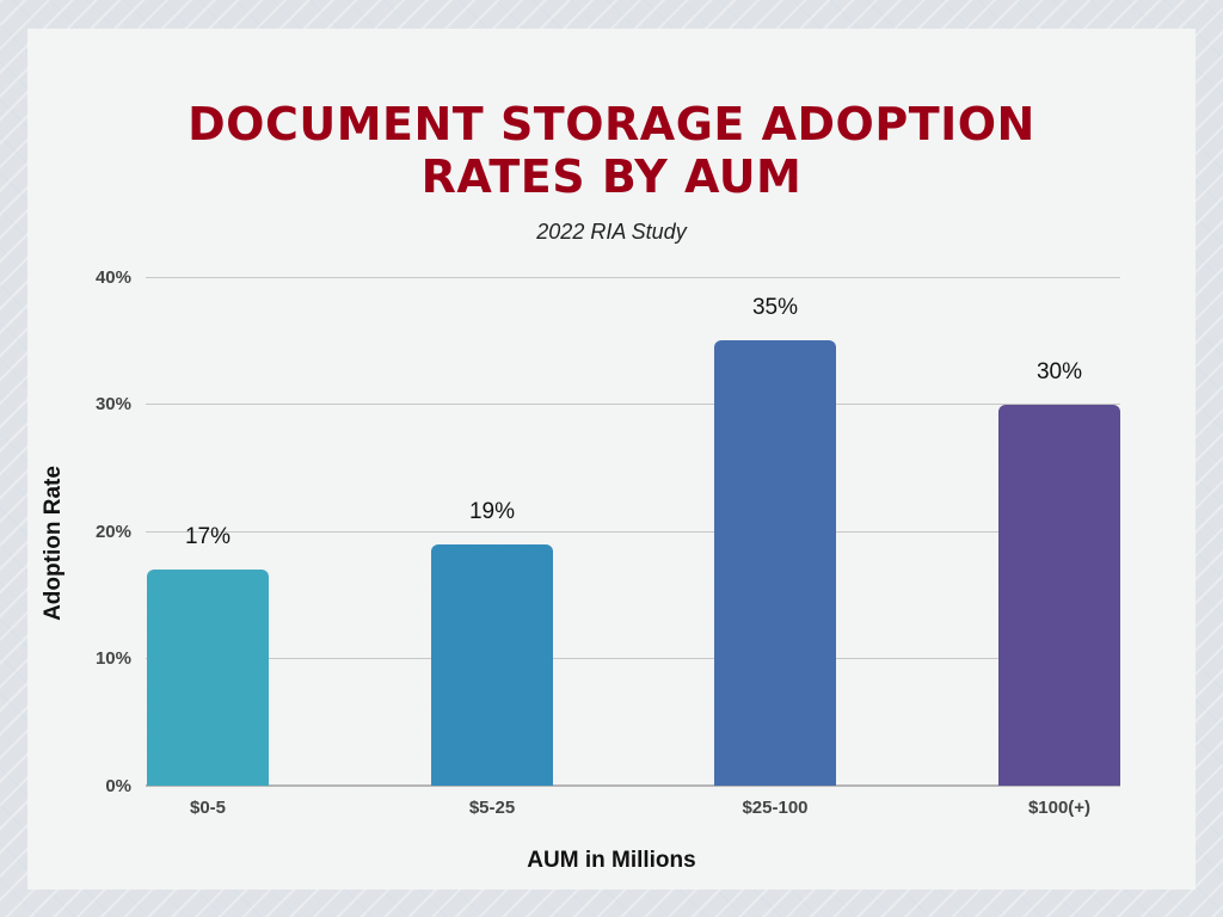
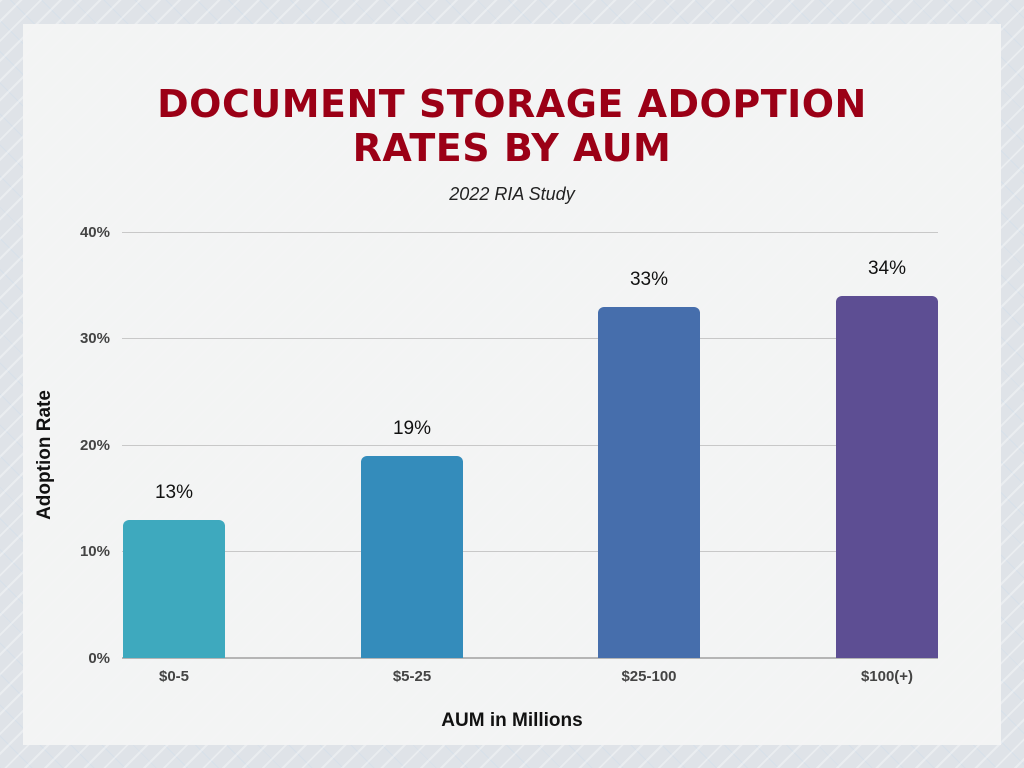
$0-5: 17% -> 13%
$25-100: 35% -> 33%
$100(+): 30% -> 34%
